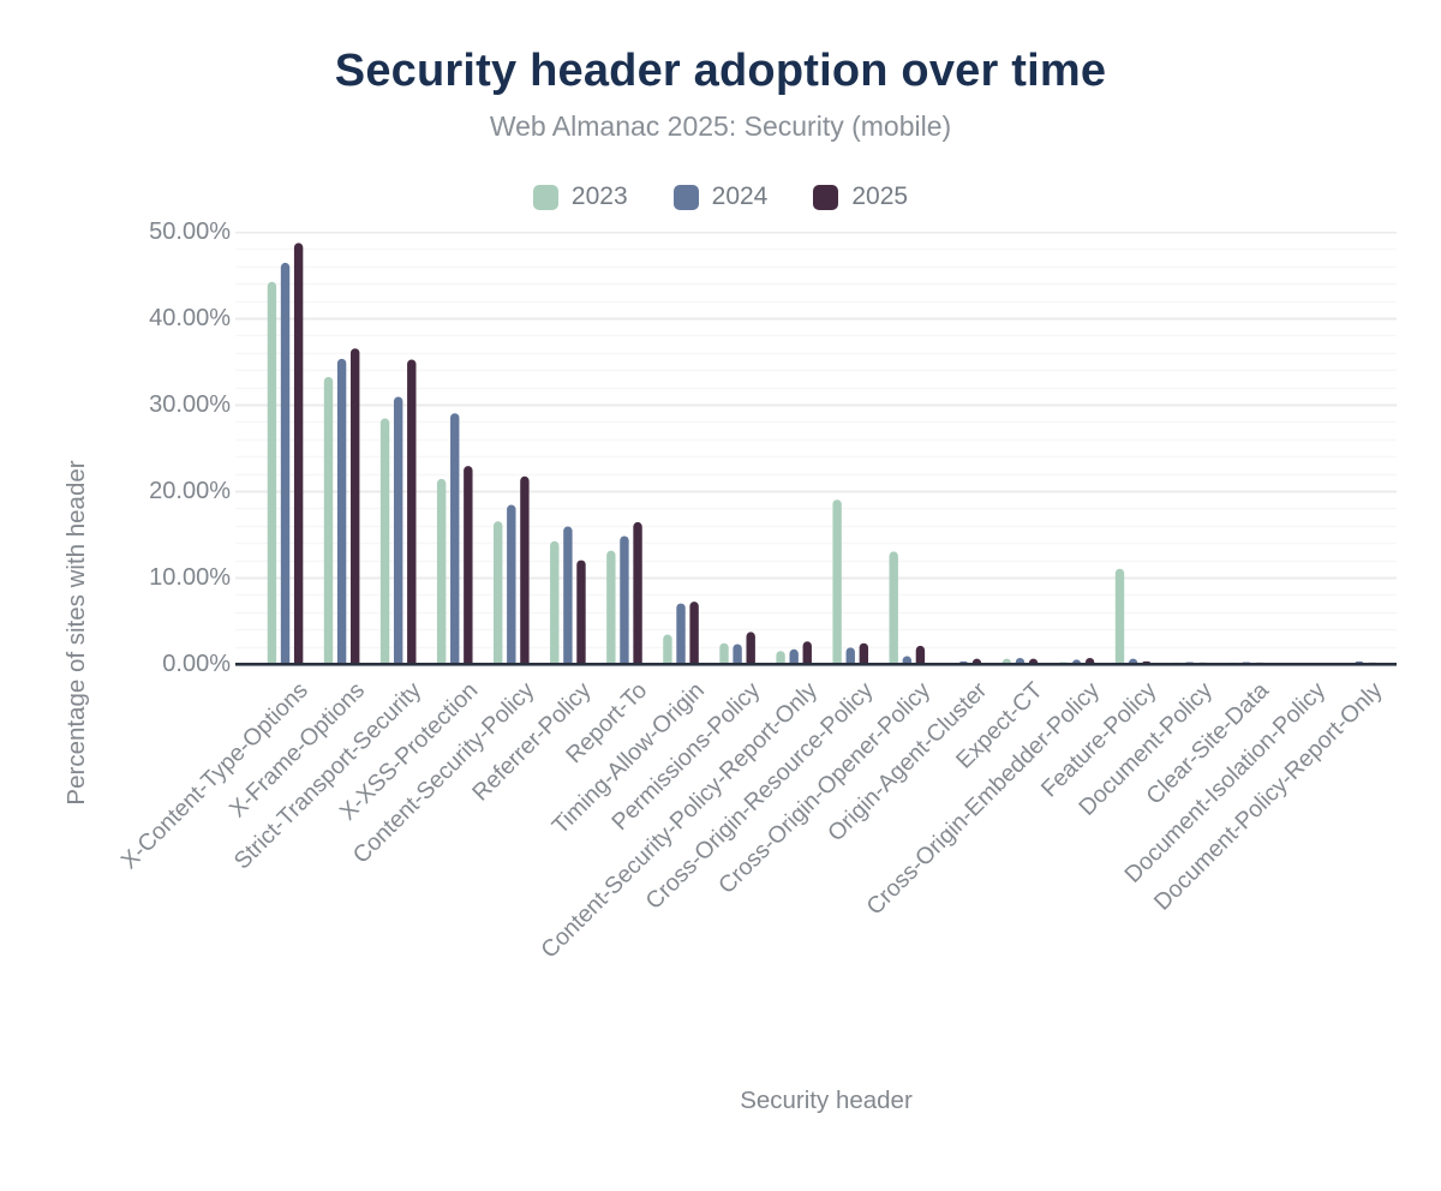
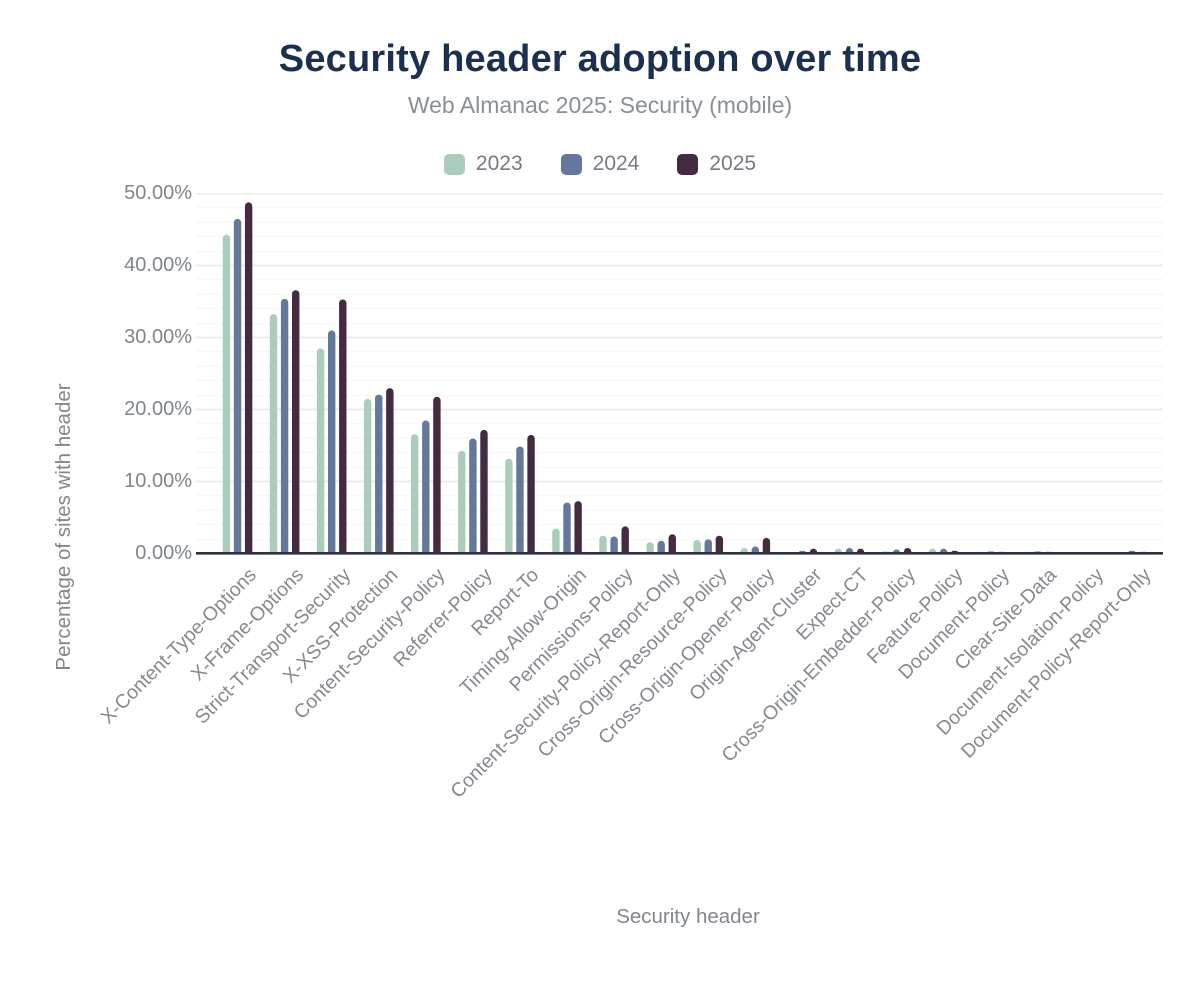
2024/X-XSS-Protection: 29% -> 22%
2025/Referrer-Policy: 12% -> 17%
2023/Cross-Origin-Resource-Policy: 19% -> 2%
2023/Cross-Origin-Opener-Policy: 13% -> 1%
2023/Feature-Policy: 11% -> 1%
